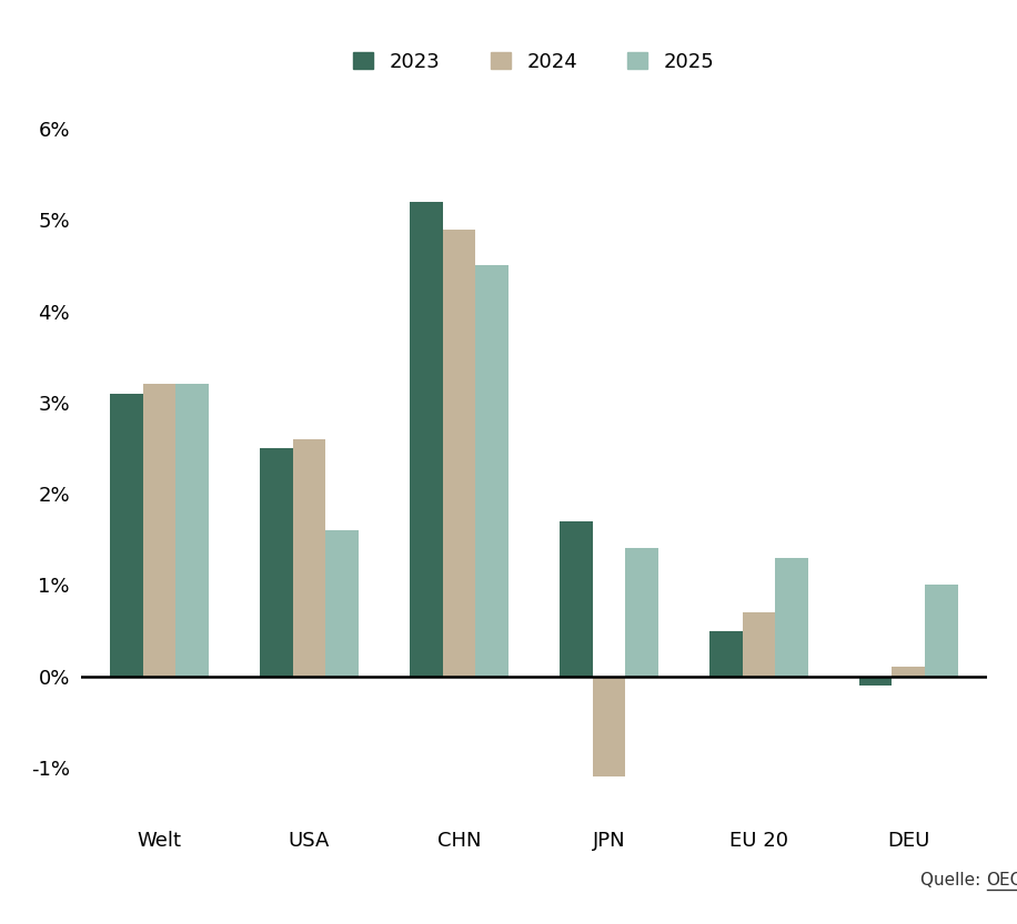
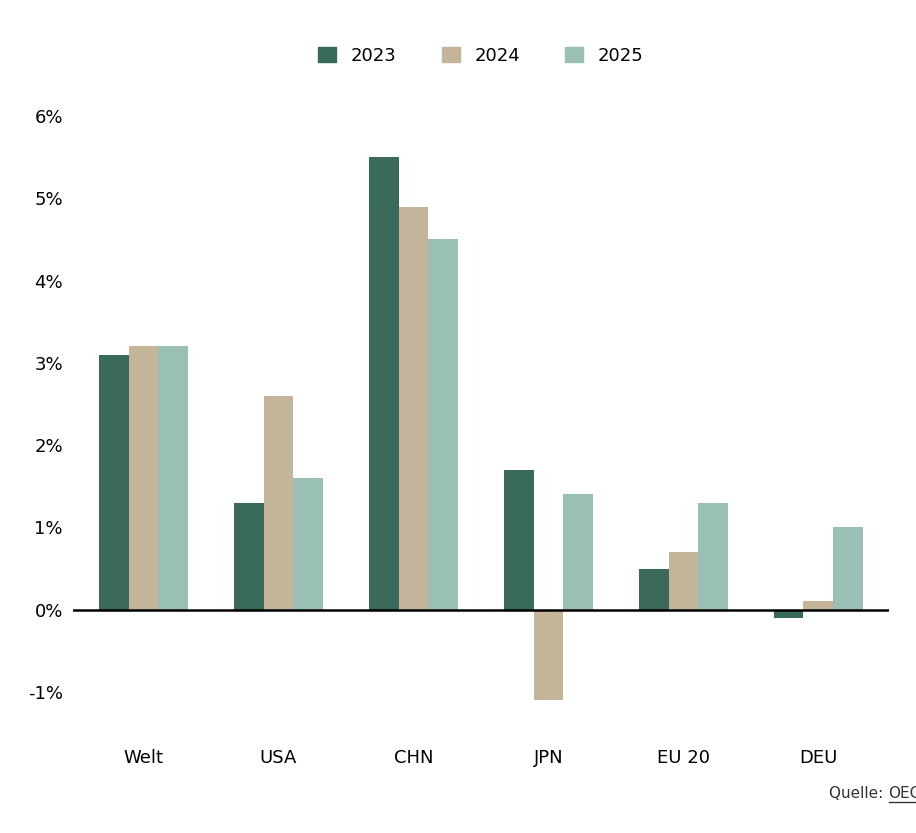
2023/USA: 2.5% -> 1.3%
2023/CHN: 5.2% -> 5.5%
